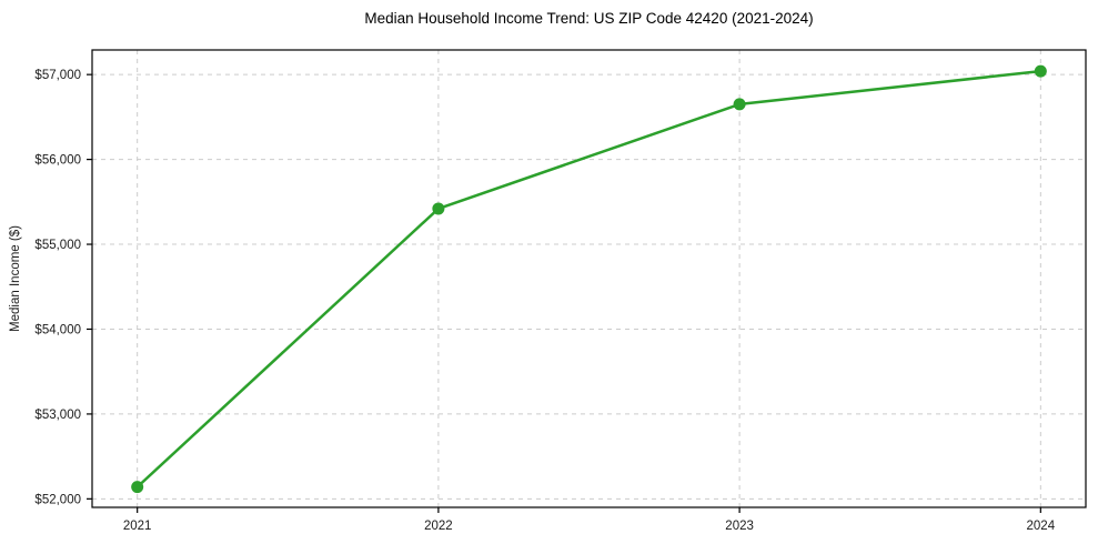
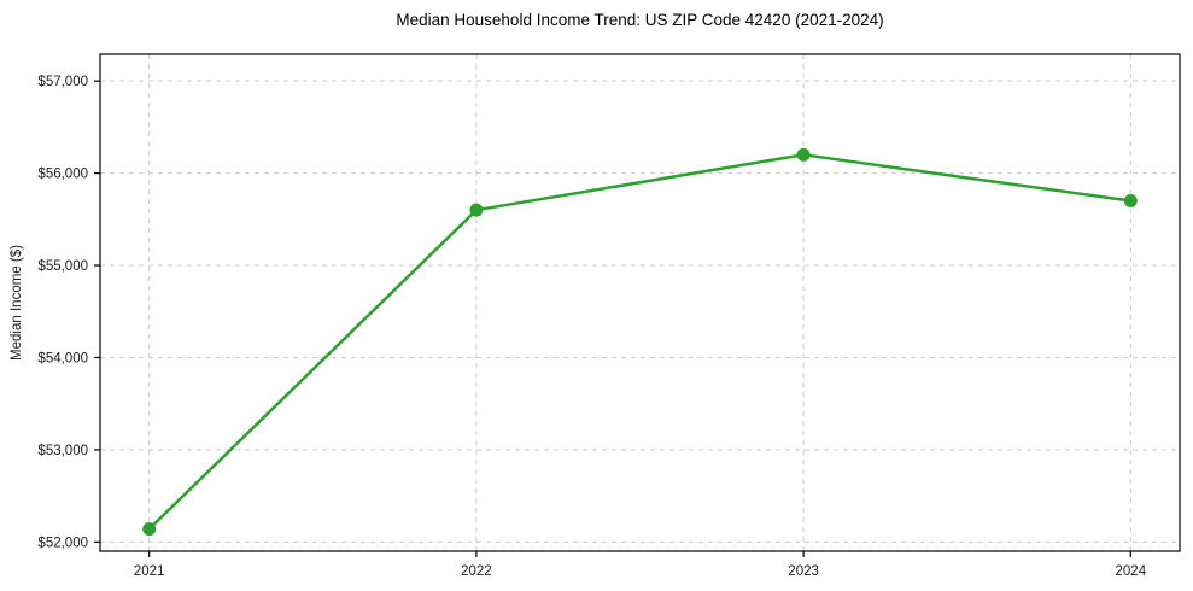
2022: $55400 -> $55600
2023: $56600 -> $56200
2024: $57000 -> $55700
